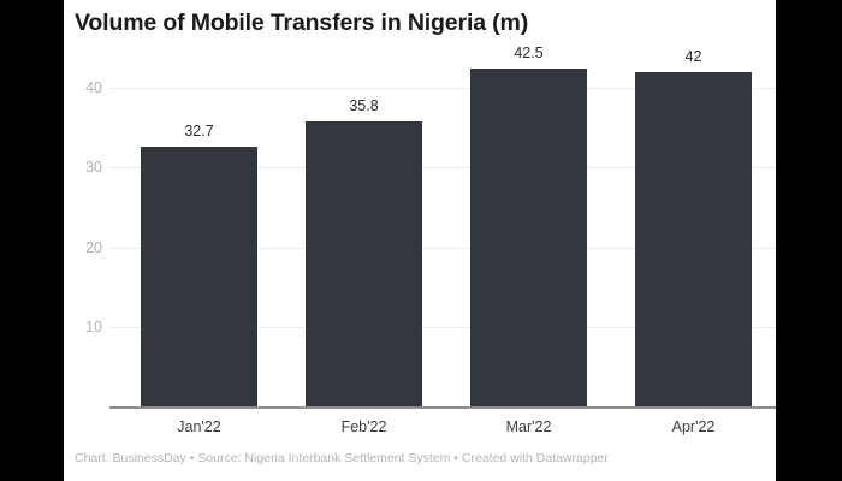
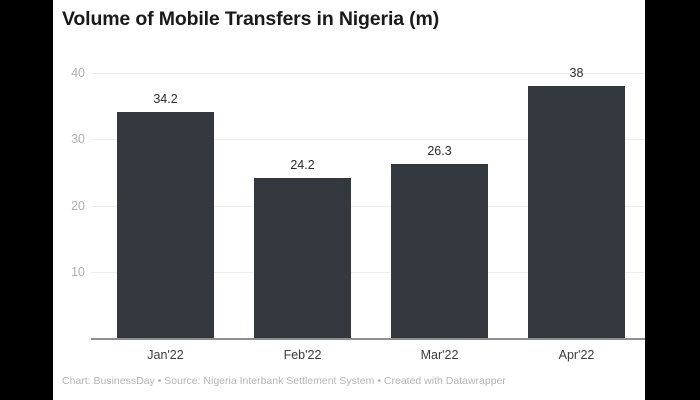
Jan'22: 32.7 -> 34.2
Feb'22: 35.8 -> 24.2
Mar'22: 42.5 -> 26.3
Apr'22: 42 -> 38
